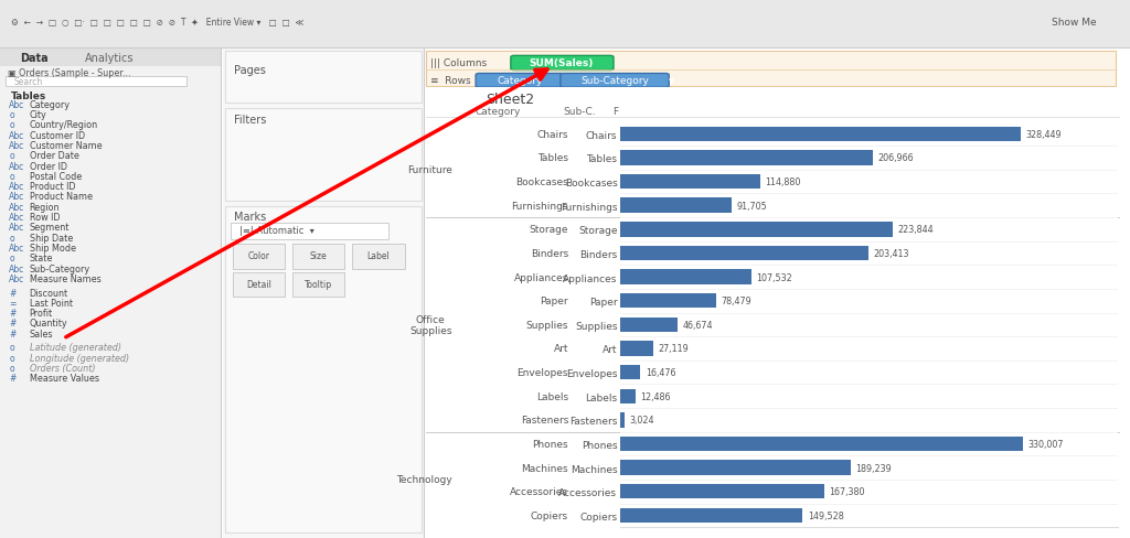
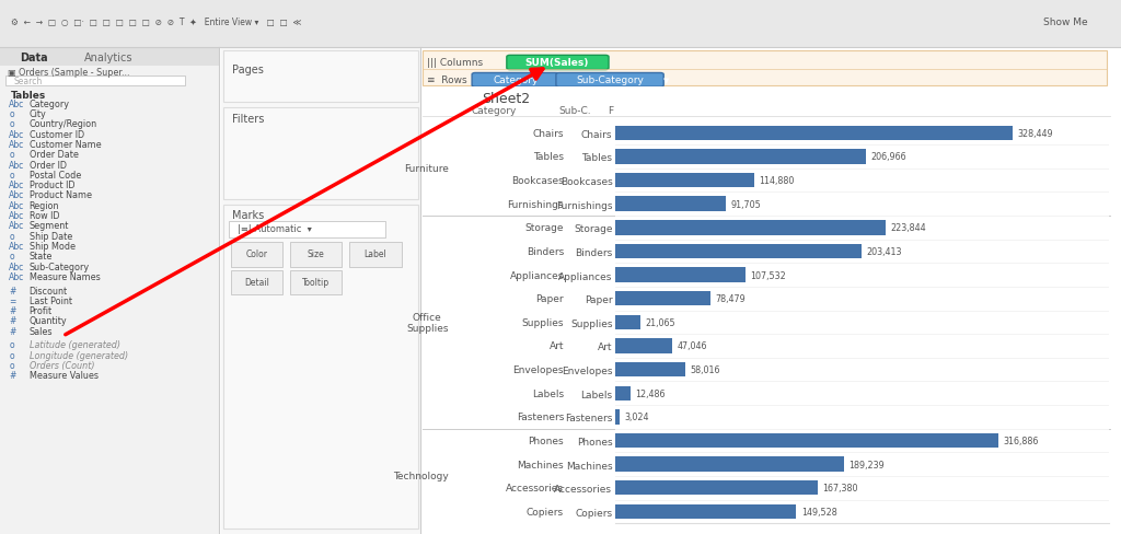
Supplies: 46,674 -> 21,065
Art: 27,119 -> 47,046
Envelopes: 16,476 -> 58,016
Phones: 330,007 -> 316,886
